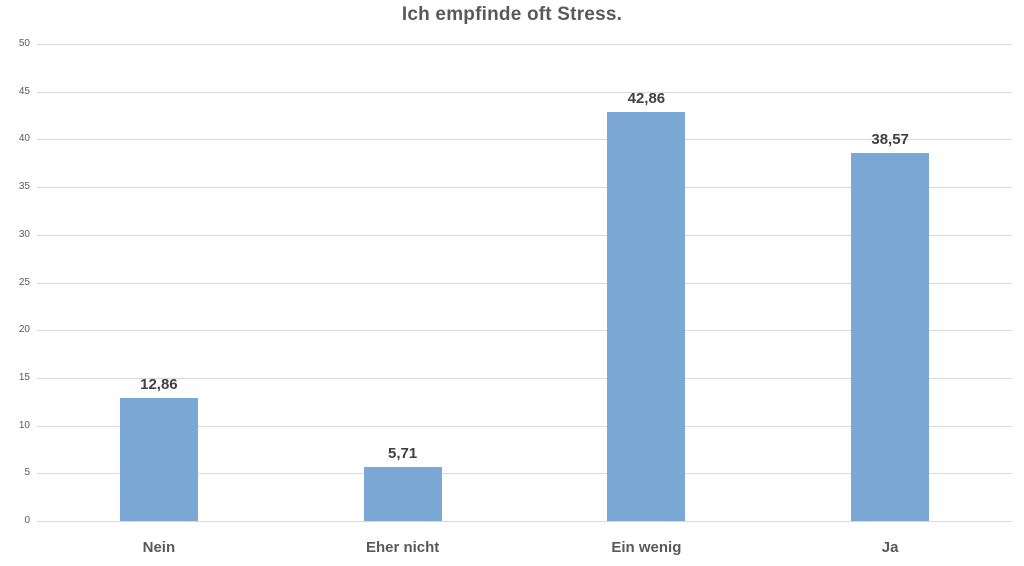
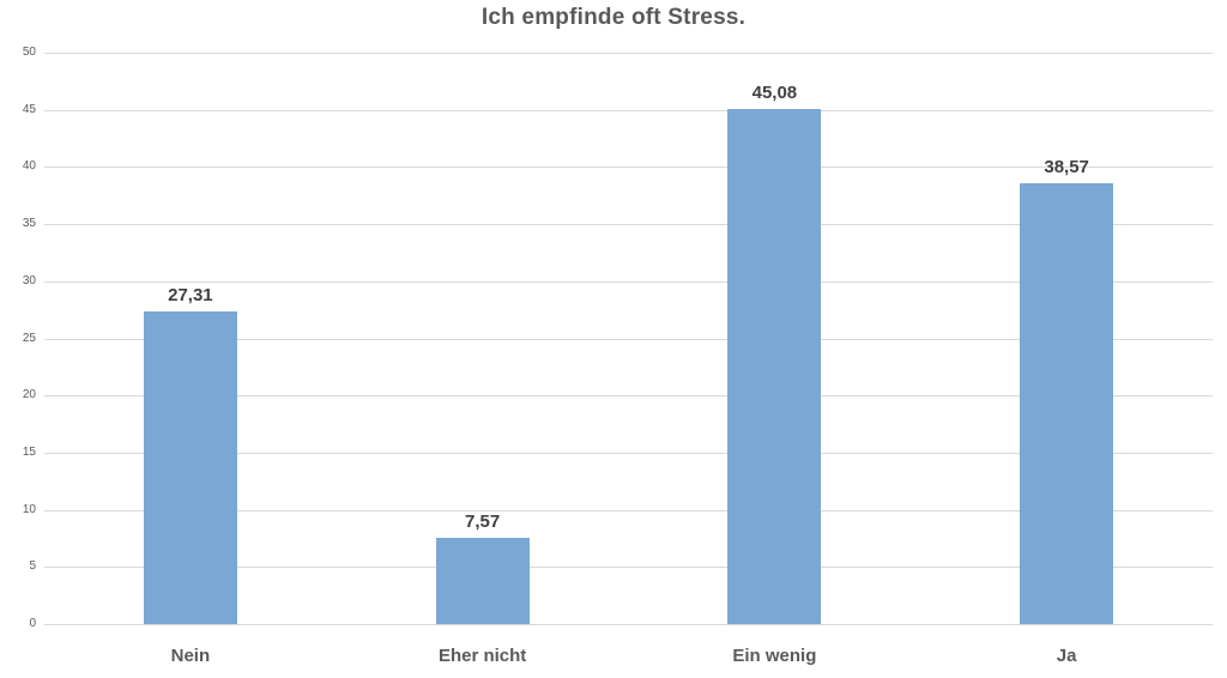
Nein: 12,86 -> 27,31
Eher nicht: 5,71 -> 7,57
Ein wenig: 42,86 -> 45,08
